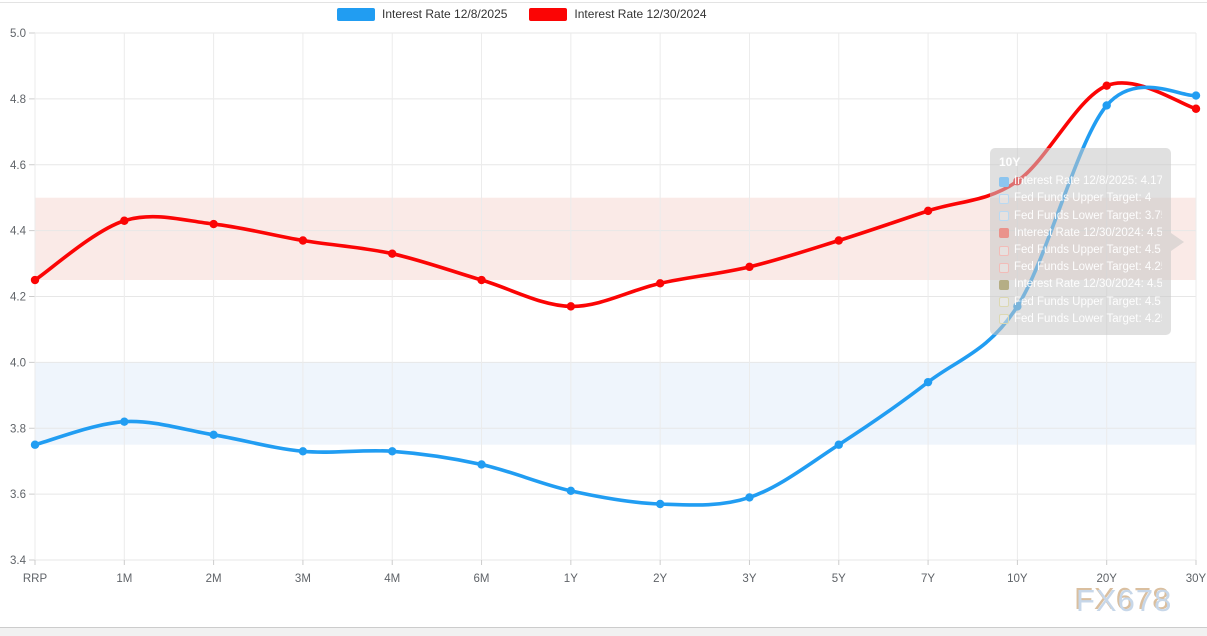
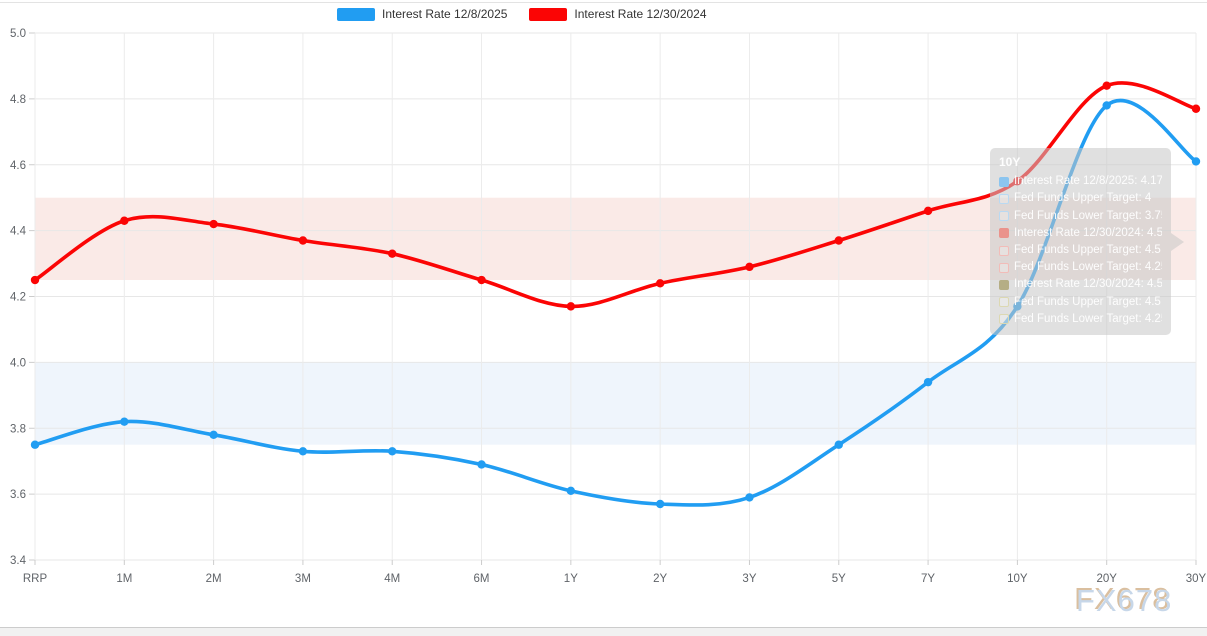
Interest Rate 12/8/2025/30Y: 4.81 -> 4.61
